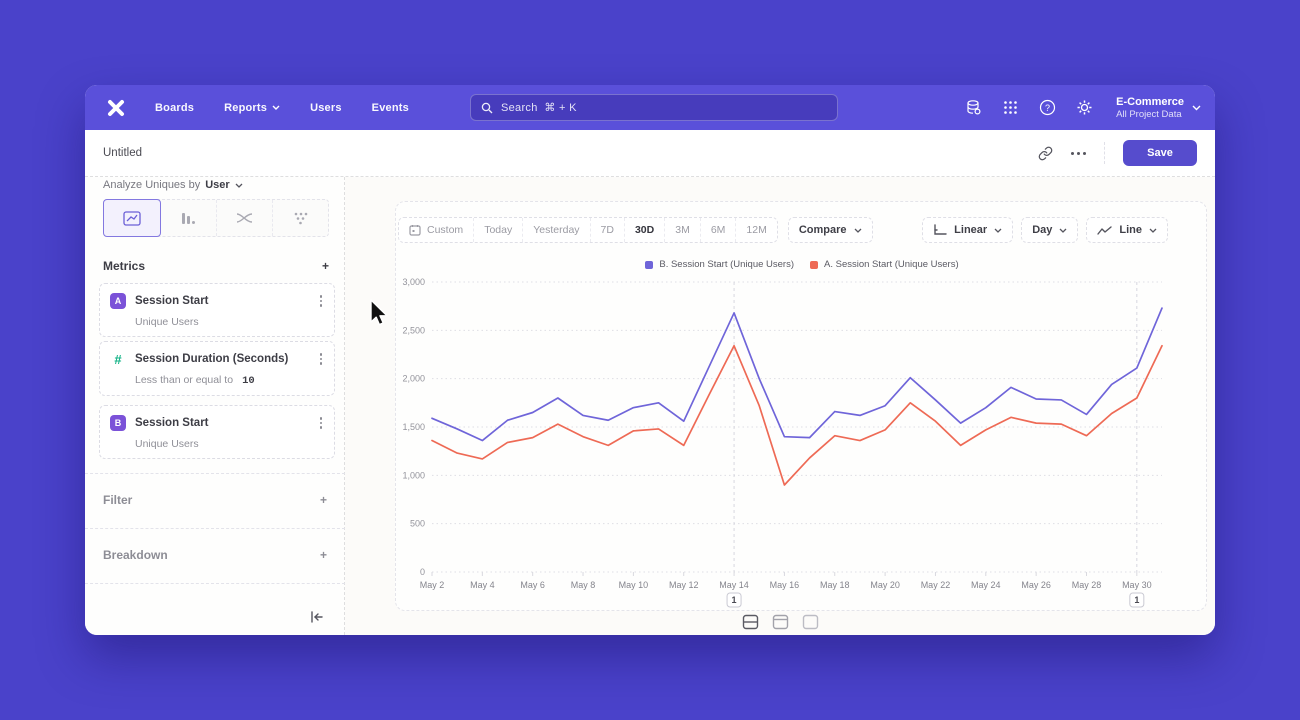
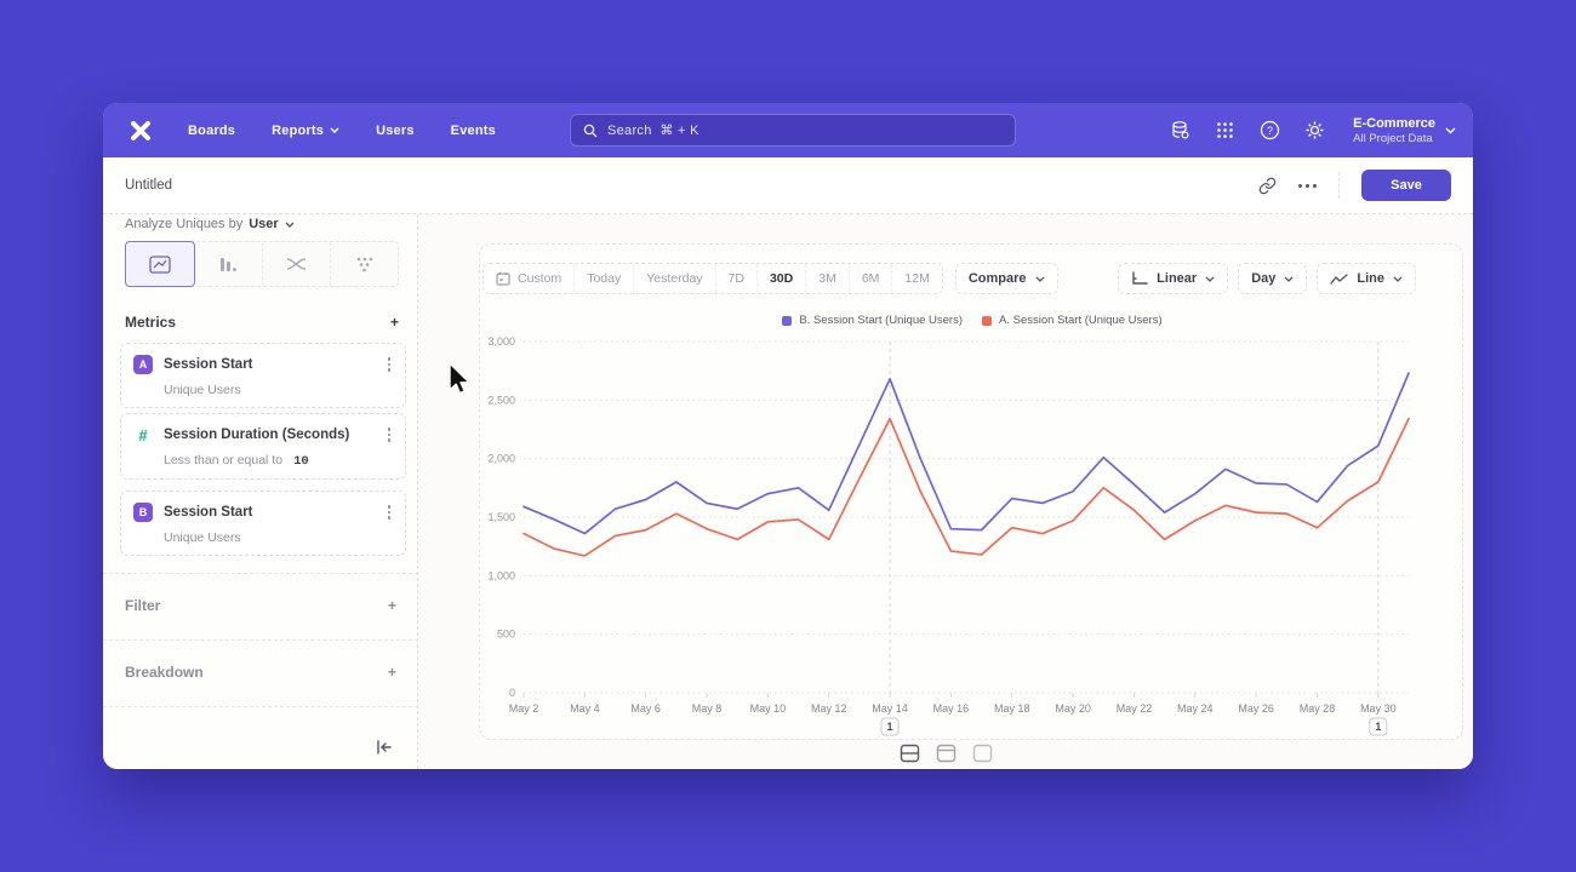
A. Session Start (Unique Users)/May 16: 900 -> 1200
